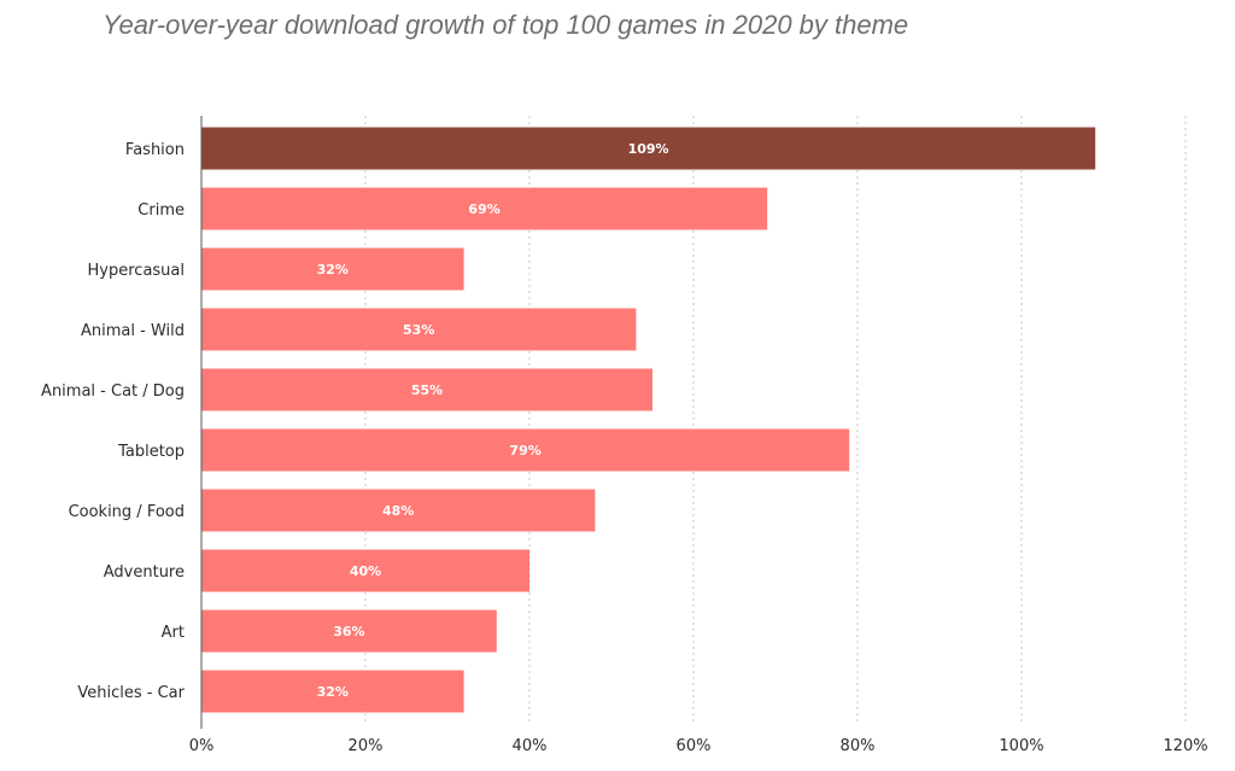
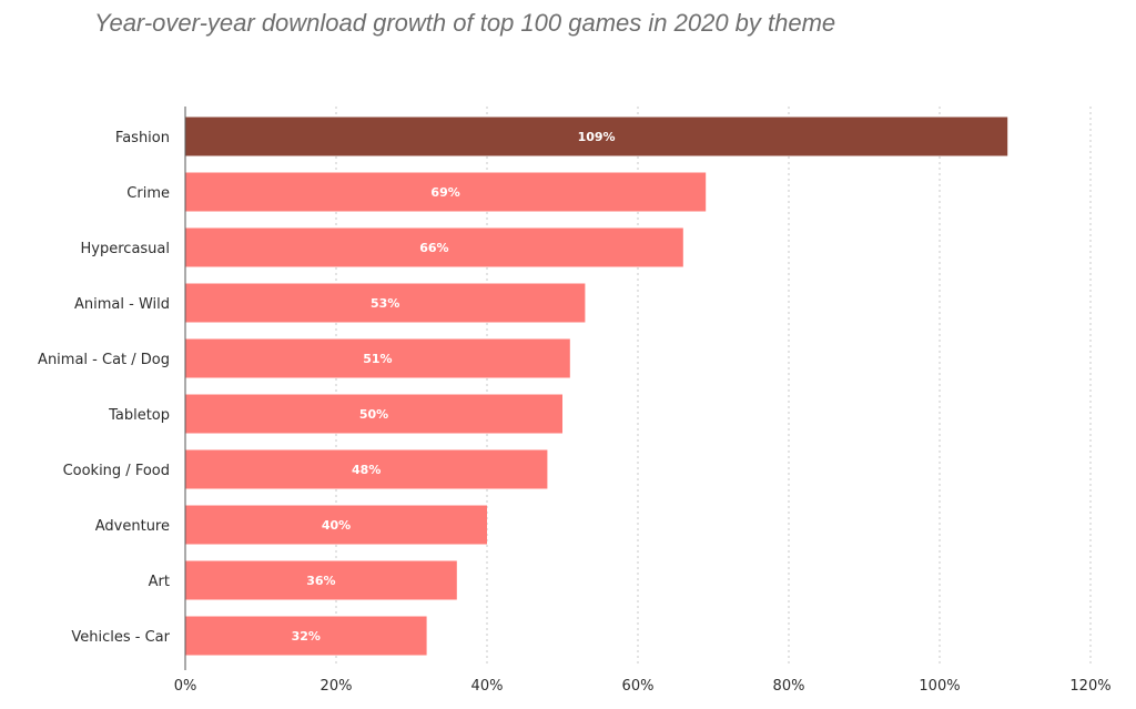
Hypercasual: 32% -> 66%
Animal - Cat / Dog: 55% -> 51%
Tabletop: 79% -> 50%
